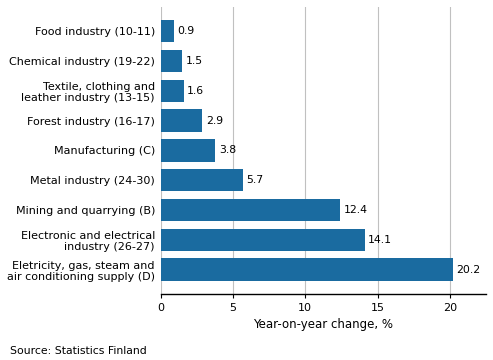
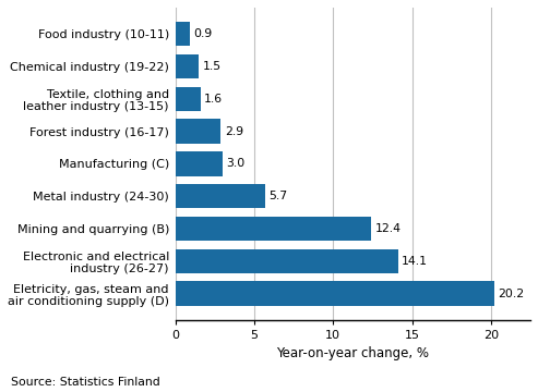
Manufacturing (C): 3.8 -> 3.0
